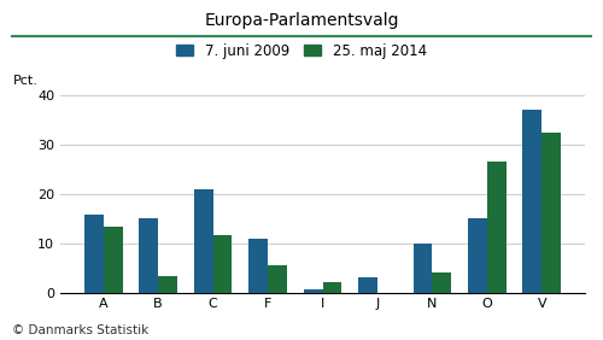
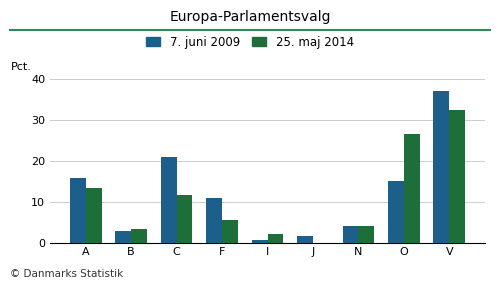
7. juni 2009/B: 15.0 -> 2.8
7. juni 2009/J: 3.0 -> 1.7
7. juni 2009/N: 10.0 -> 4.0
